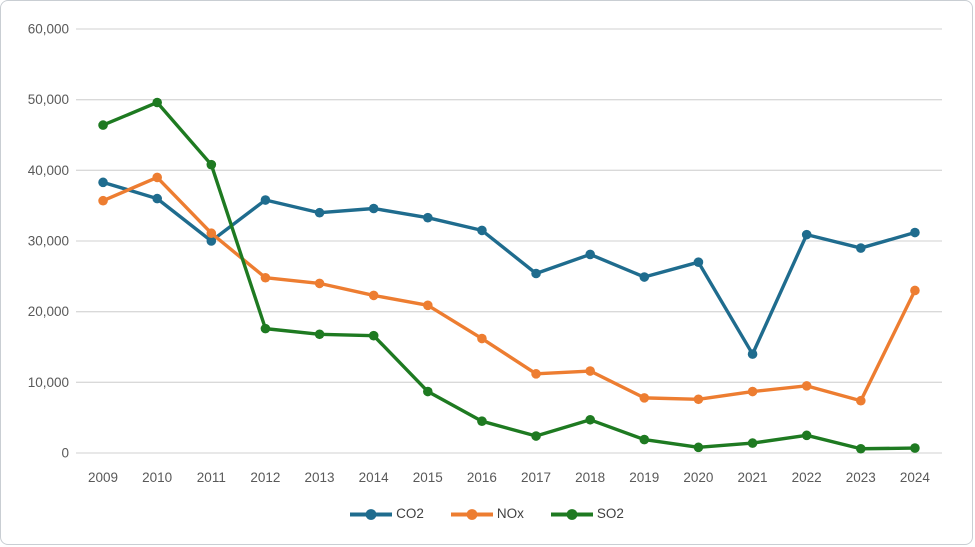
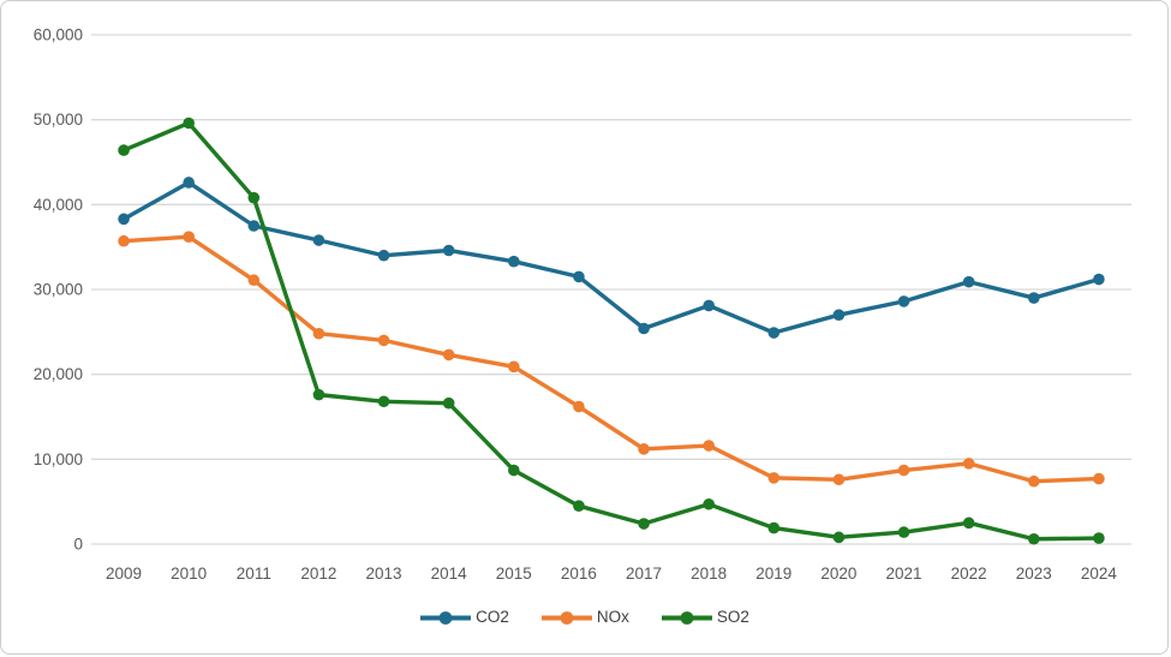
CO2/2010: 36000 -> 43000
NOx/2010: 39000 -> 36000
CO2/2011: 30000 -> 38000
CO2/2021: 14000 -> 29000
NOx/2024: 23000 -> 8000
